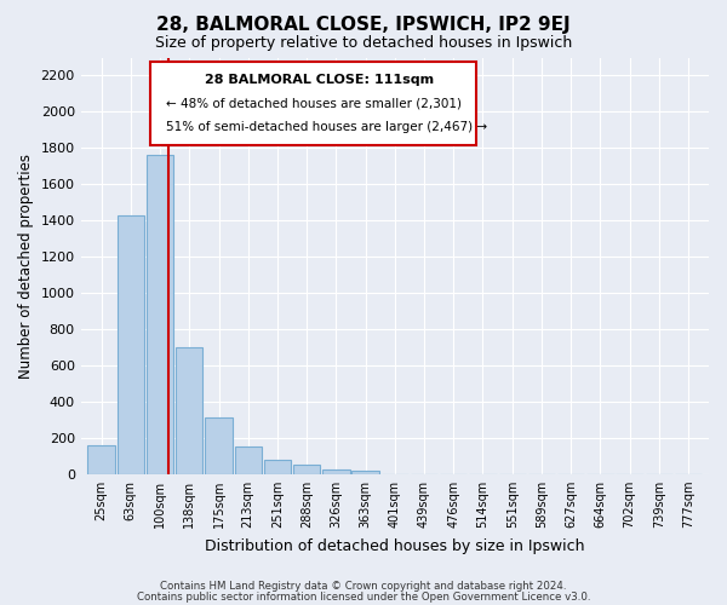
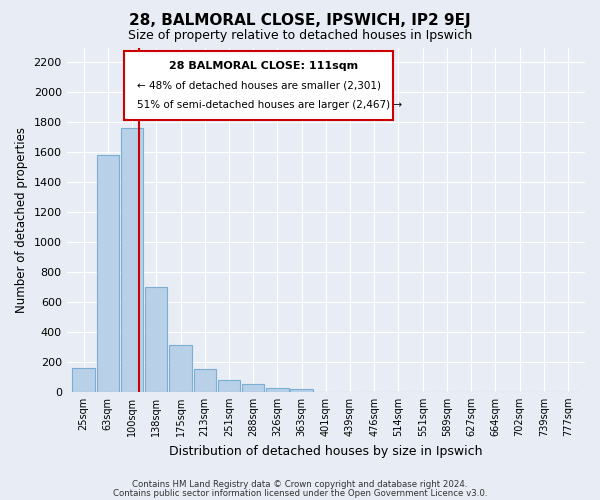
63sqm: 1430 -> 1580
